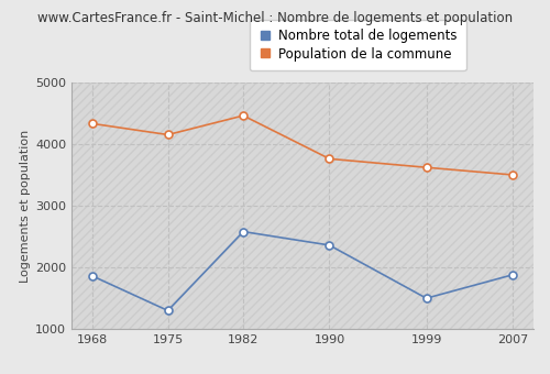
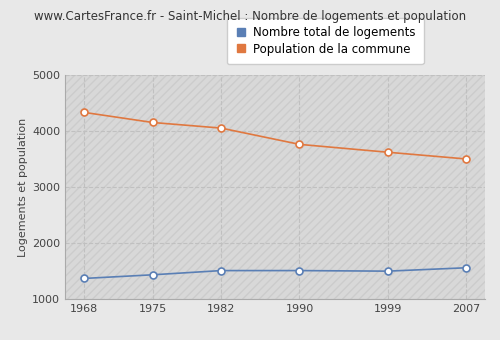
Nombre total de logements/1968: 1860 -> 1370
Nombre total de logements/1975: 1300 -> 1440
Nombre total de logements/1982: 2580 -> 1510
Population de la commune/1982: 4460 -> 4050
Nombre total de logements/1990: 2360 -> 1510
Nombre total de logements/2007: 1880 -> 1560
